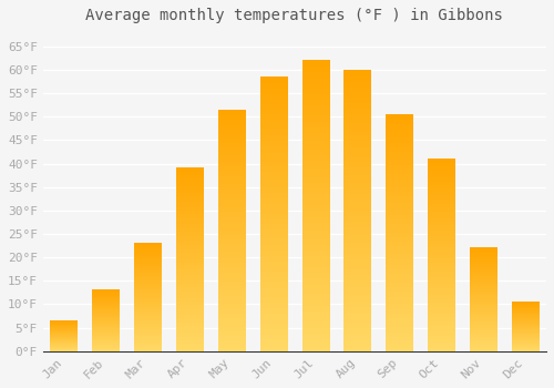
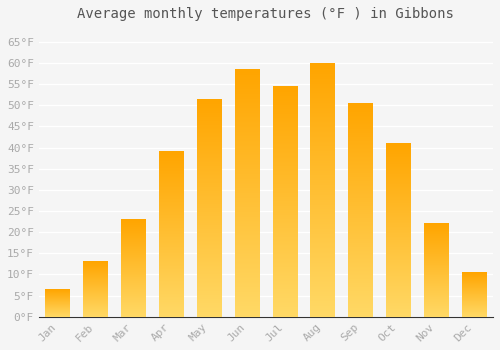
Jul: 62.0°F -> 54.5°F
